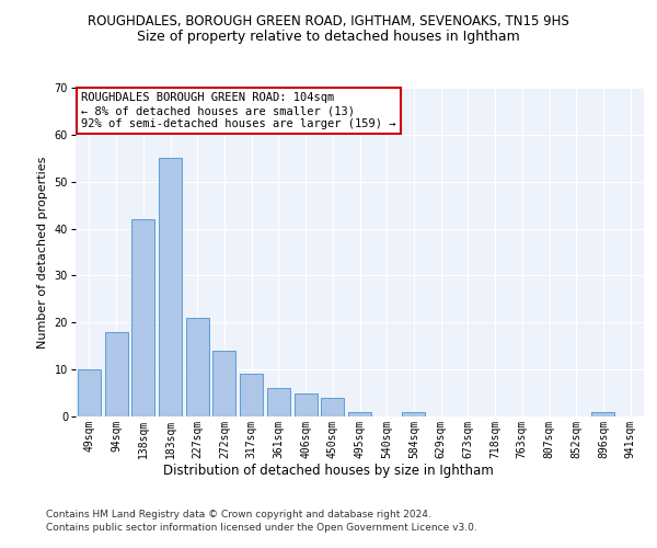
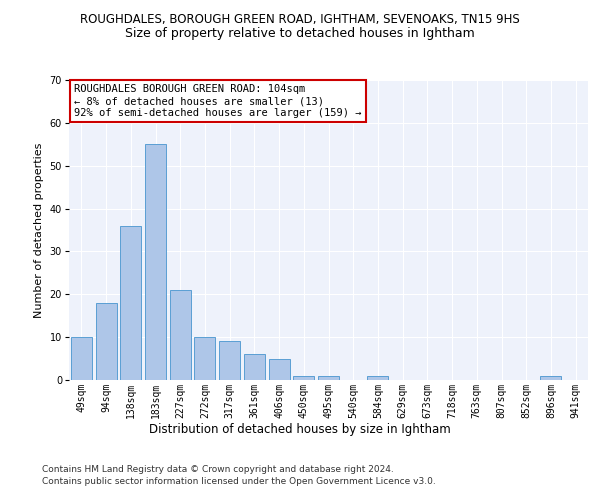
138sqm: 42 -> 36
272sqm: 14 -> 10
450sqm: 4 -> 1
